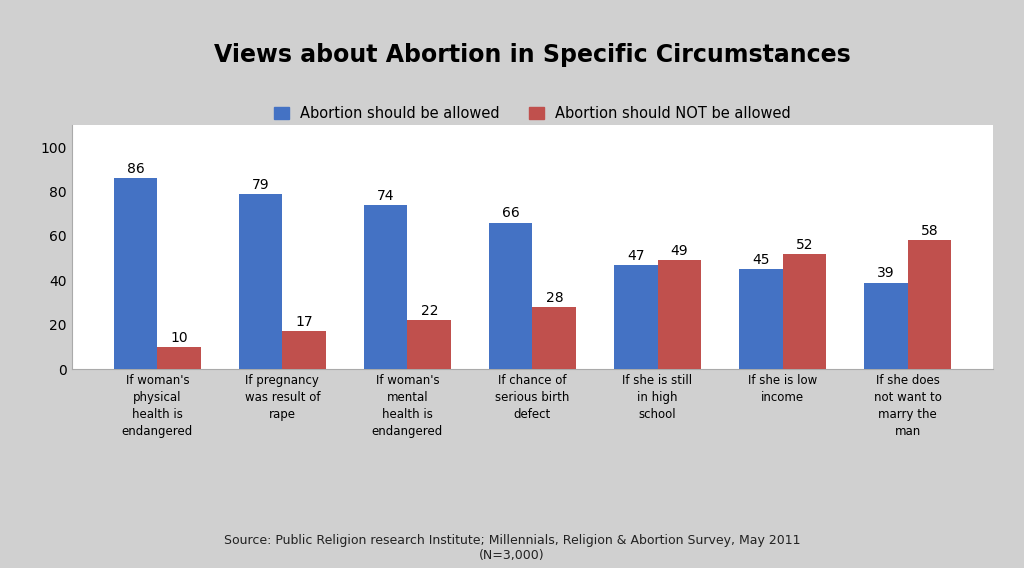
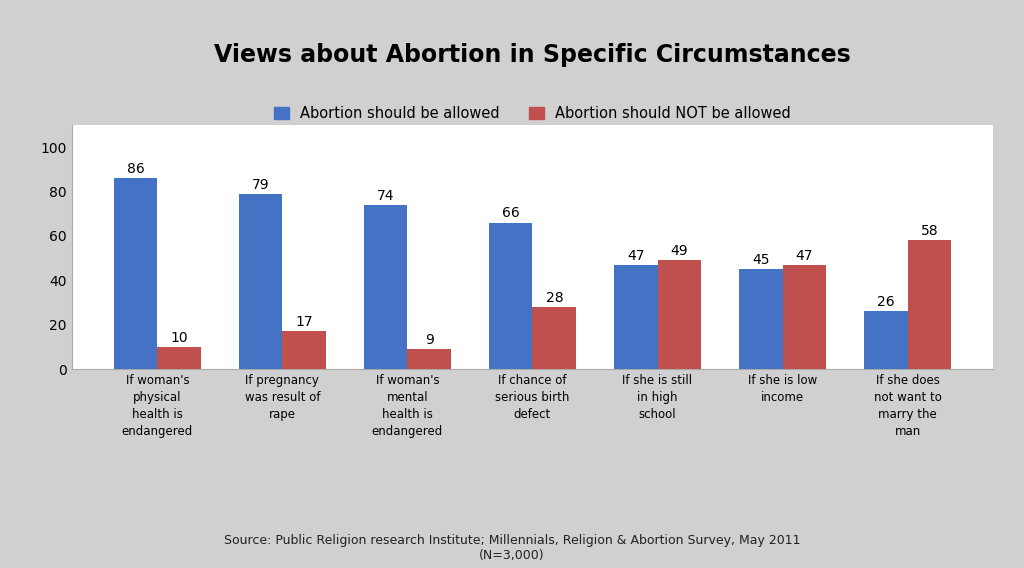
Abortion should NOT be allowed/If woman's mental health is endangered: 22 -> 9
Abortion should NOT be allowed/If she is low income: 52 -> 47
Abortion should be allowed/If she does not want to marry the man: 39 -> 26
